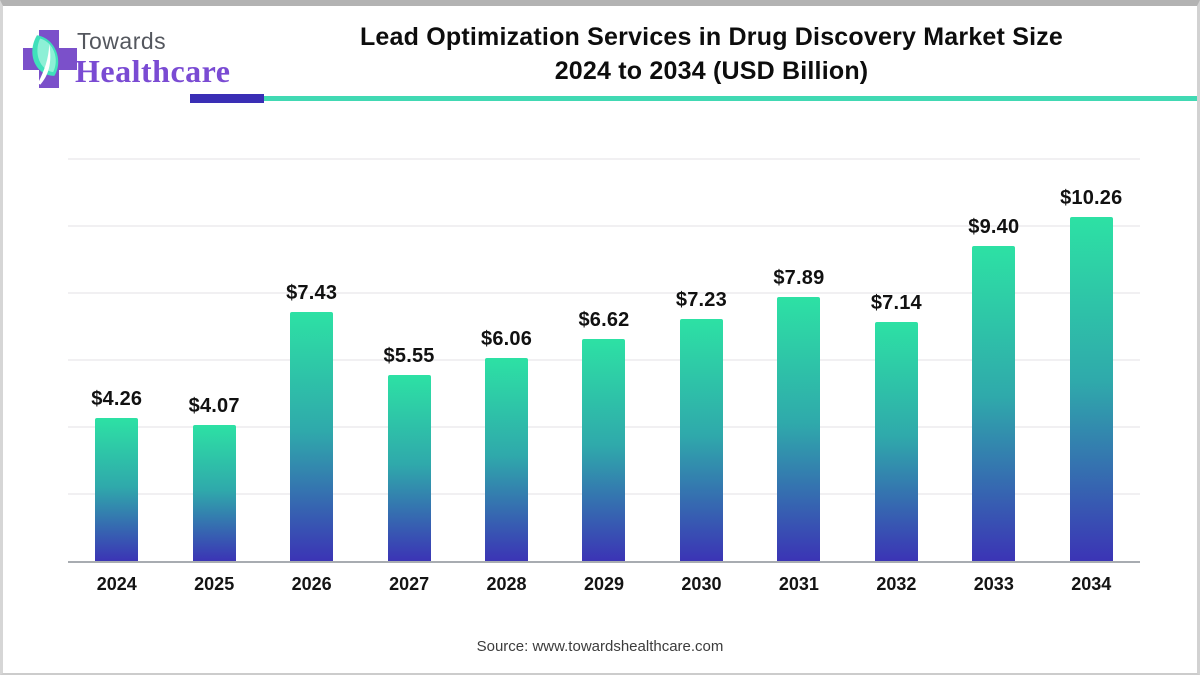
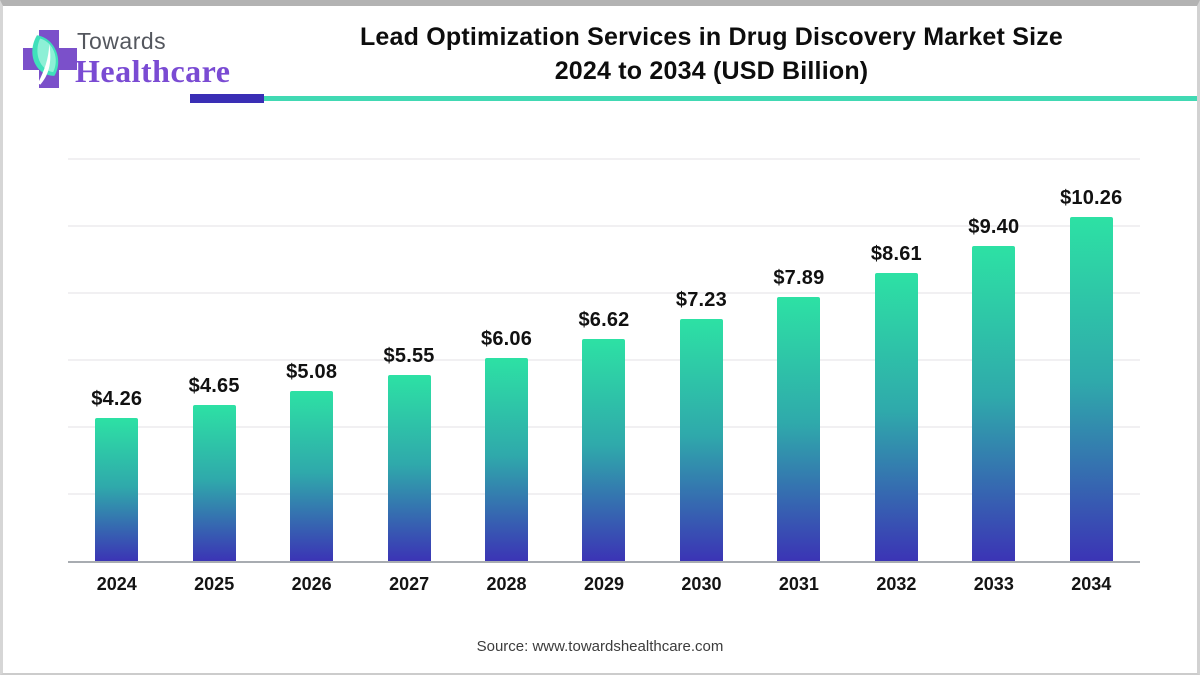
2025: $4.07 -> $4.65
2026: $7.43 -> $5.08
2032: $7.14 -> $8.61
